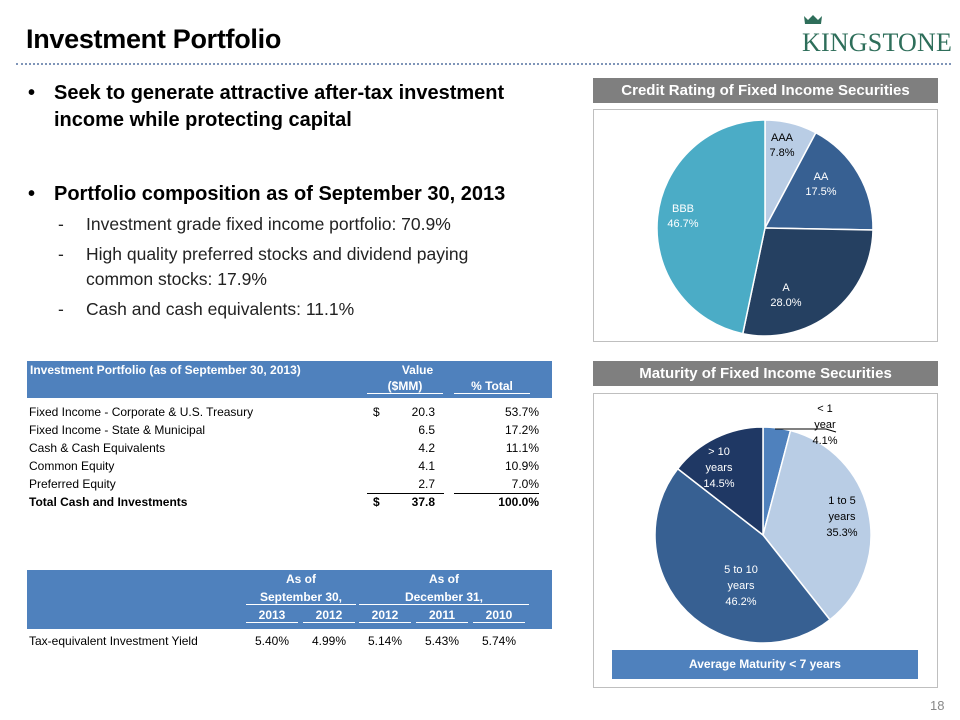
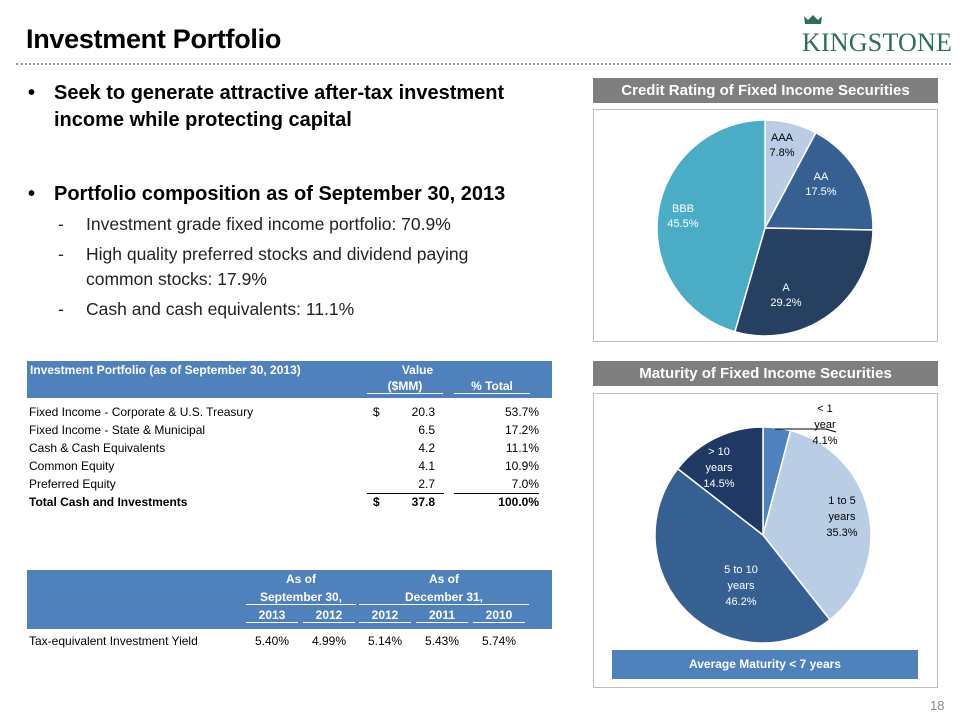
Credit Rating of Fixed Income Securities/A: 28.0% -> 29.2%
Credit Rating of Fixed Income Securities/BBB: 46.7% -> 45.5%
